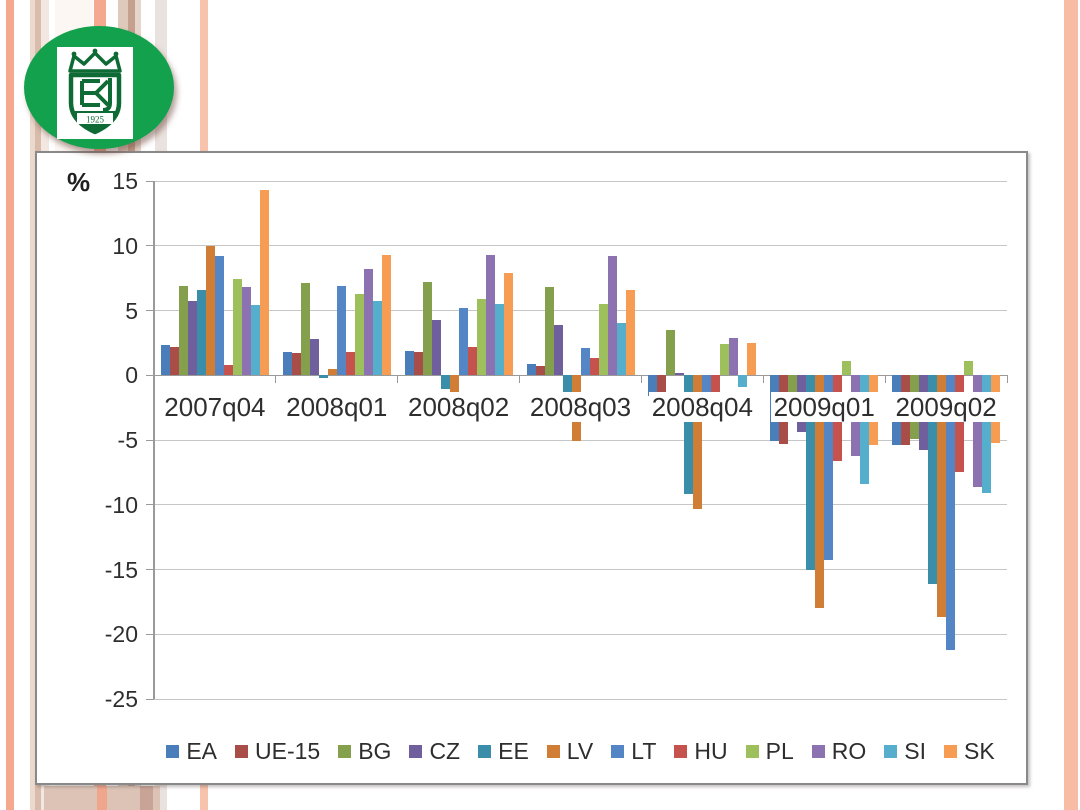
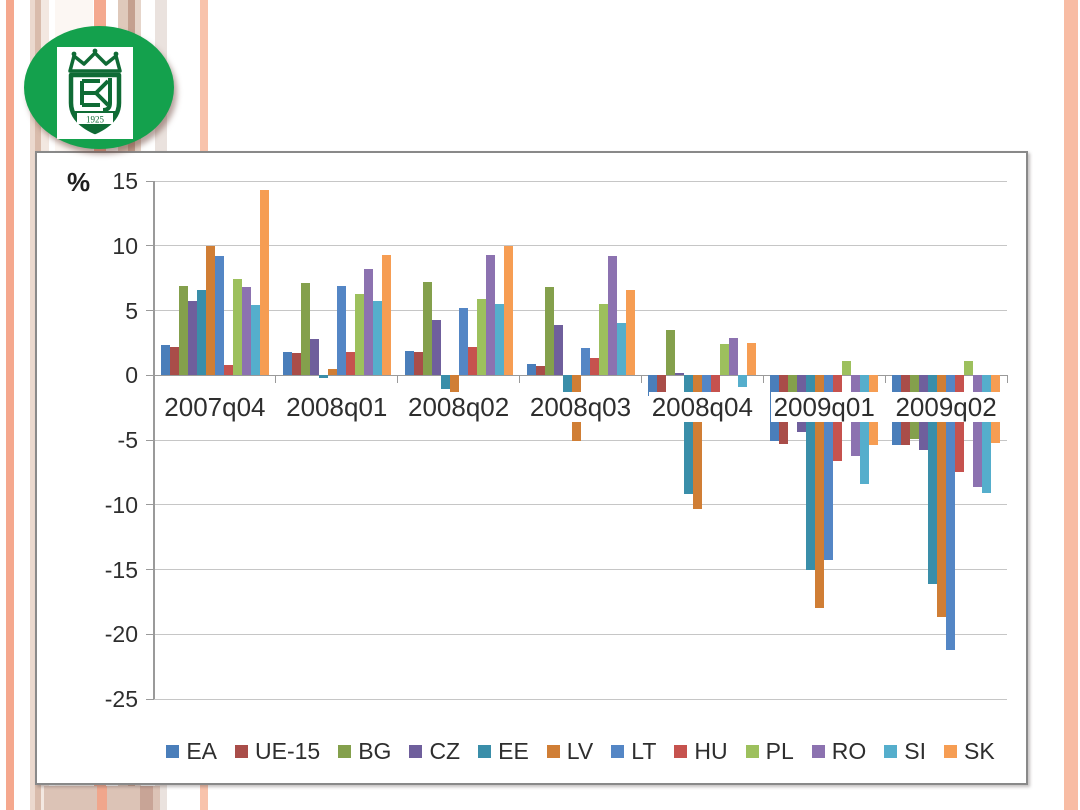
SK/2008q02: 7.9 -> 10.0
